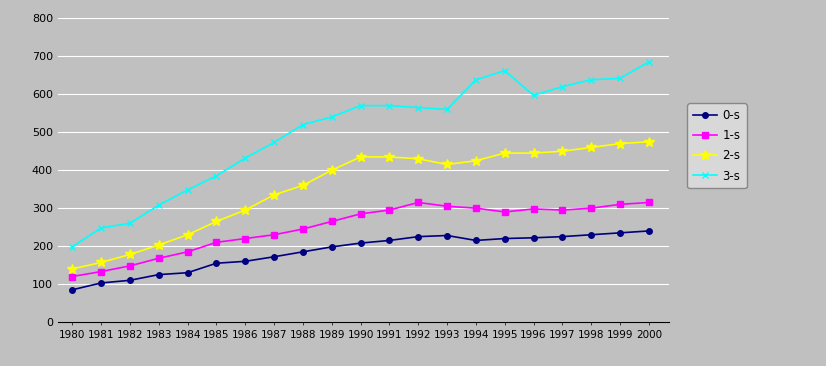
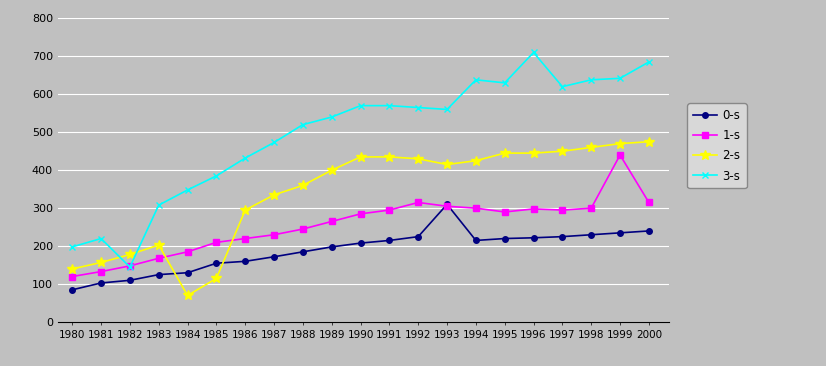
3-s/1981: 248 -> 220
3-s/1982: 260 -> 145
2-s/1984: 230 -> 70
2-s/1985: 265 -> 115
0-s/1993: 228 -> 310
3-s/1995: 662 -> 630
3-s/1996: 597 -> 710
1-s/1999: 310 -> 440
